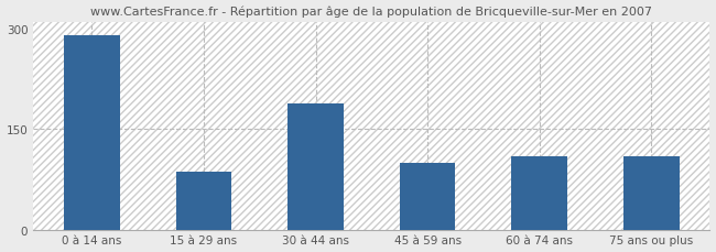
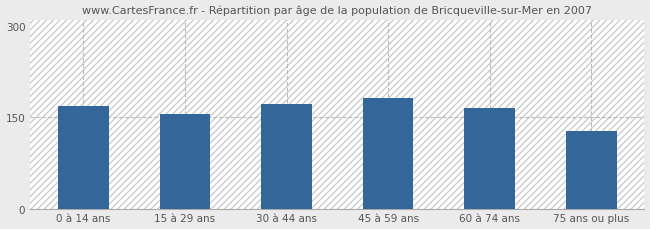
0 à 14 ans: 290 -> 168
15 à 29 ans: 86 -> 155
30 à 44 ans: 188 -> 172
45 à 59 ans: 100 -> 182
60 à 74 ans: 110 -> 165
75 ans ou plus: 110 -> 128
